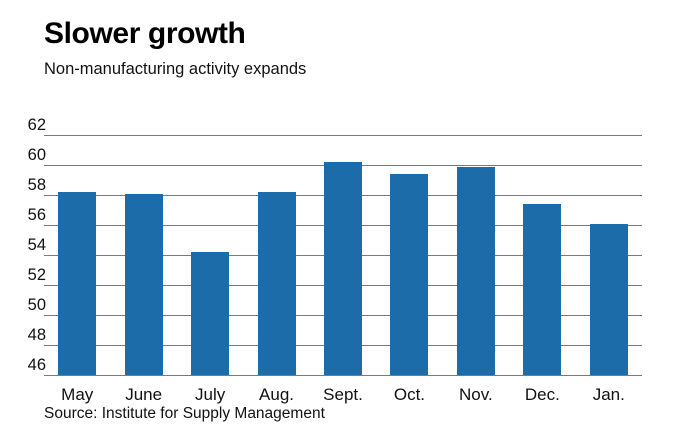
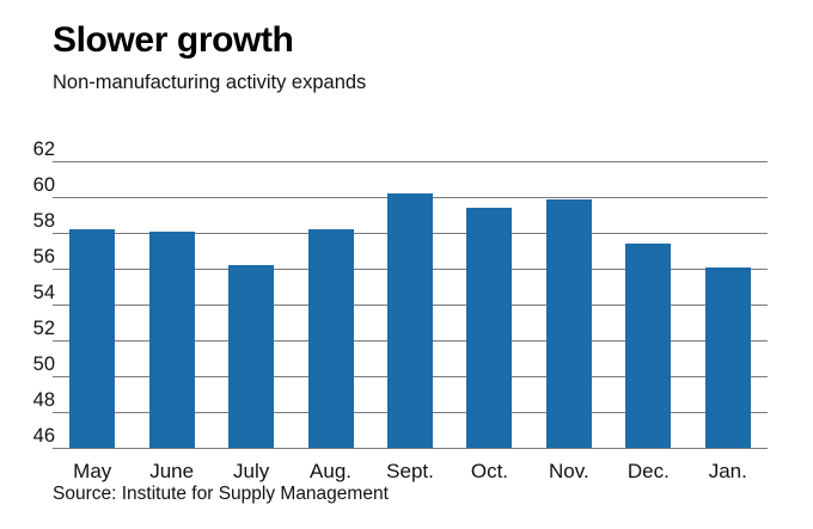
July: 54.2 -> 56.2
